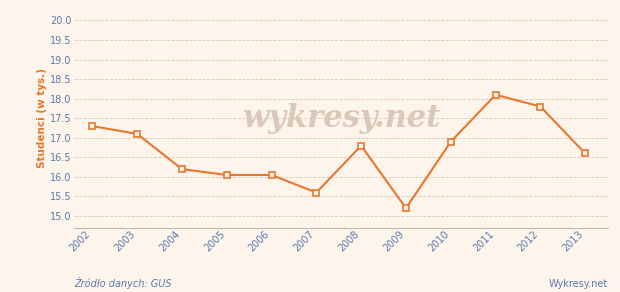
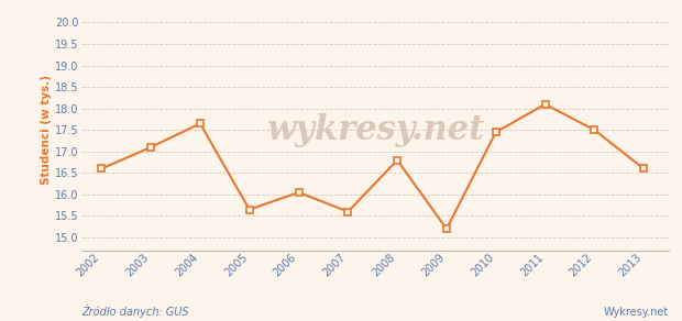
2002: 17.30 -> 16.60
2004: 16.20 -> 17.65
2005: 16.05 -> 15.65
2010: 16.90 -> 17.45
2012: 17.80 -> 17.50
